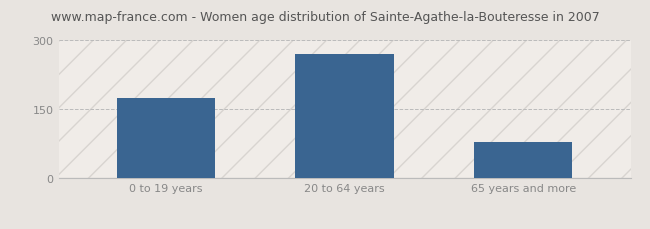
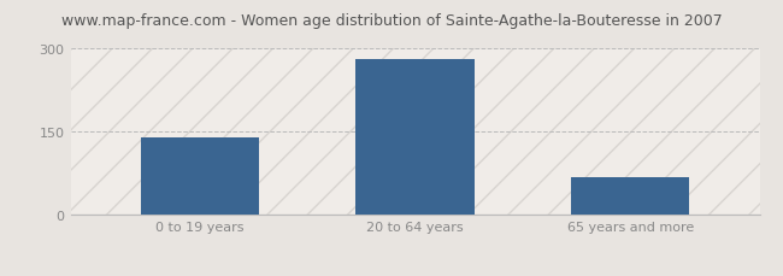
0 to 19 years: 175 -> 140
20 to 64 years: 270 -> 282
65 years and more: 80 -> 68
